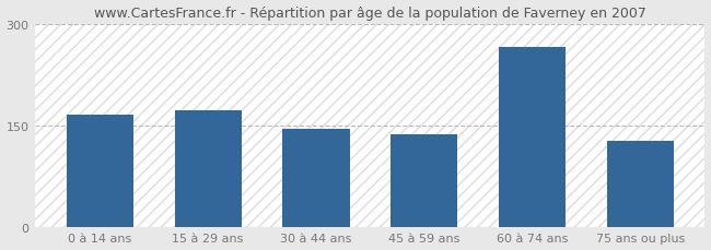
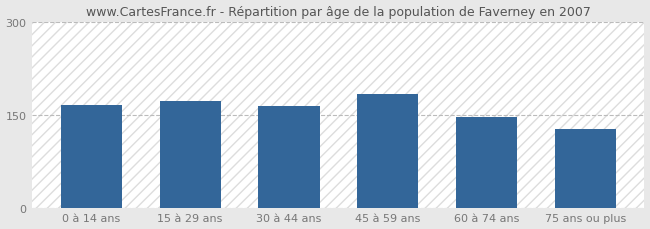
30 à 44 ans: 144 -> 164
45 à 59 ans: 136 -> 183
60 à 74 ans: 266 -> 147
